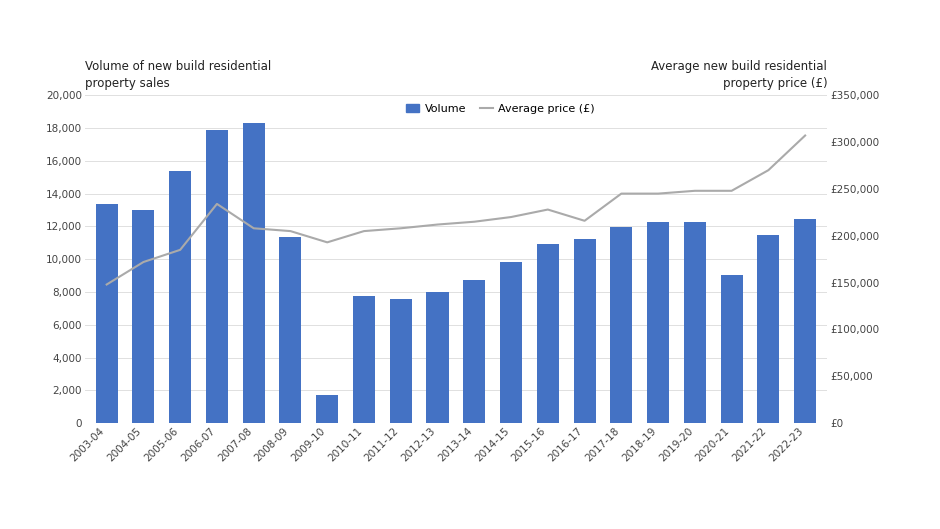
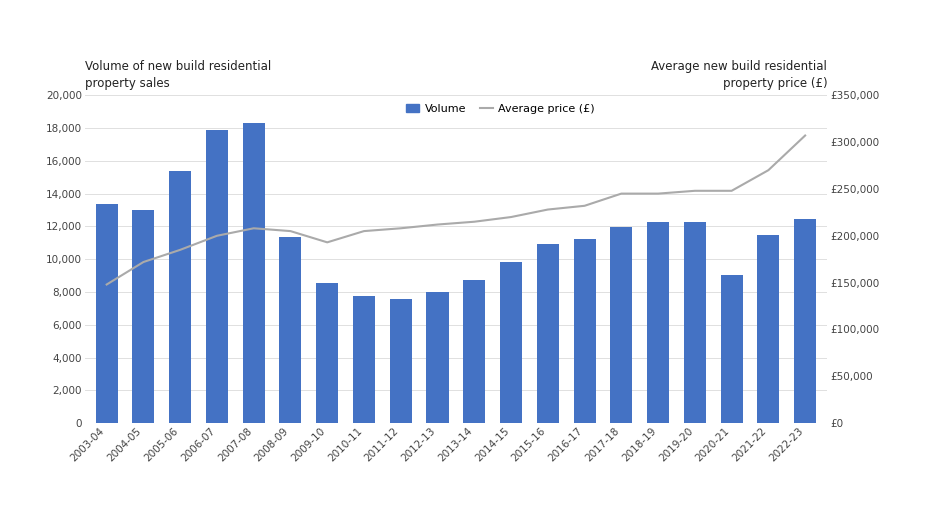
Average price (£)/2006-07: £234,000 -> £200,000
Volume/2009-10: 1,700 -> 8,600
Average price (£)/2016-17: £216,000 -> £232,000
